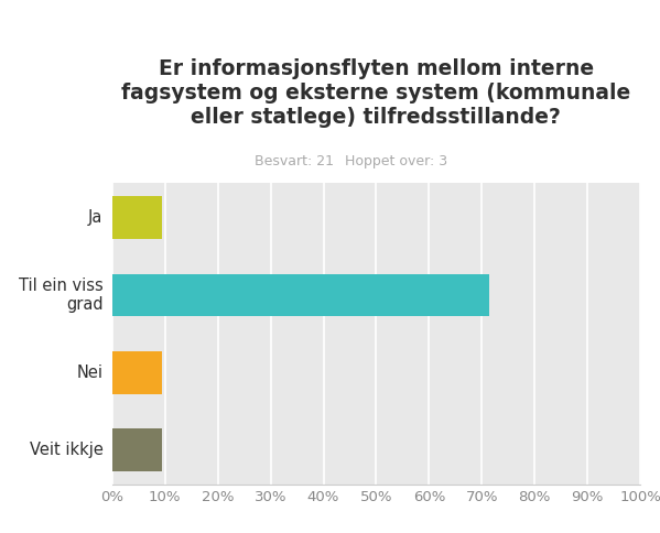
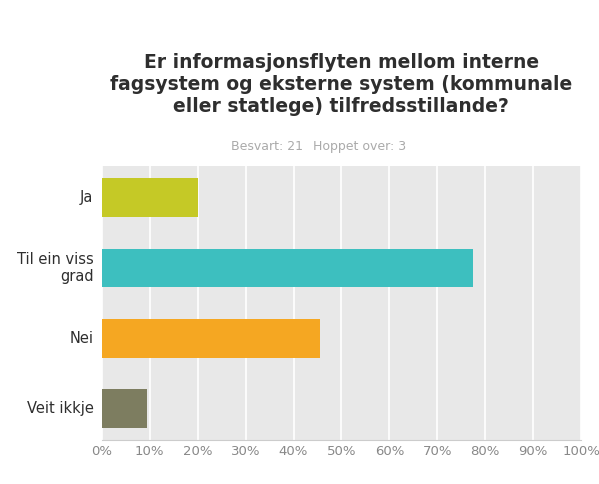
Ja: 9.5% -> 20.0%
Til ein viss grad: 71.4% -> 77.5%
Nei: 9.5% -> 45.5%
